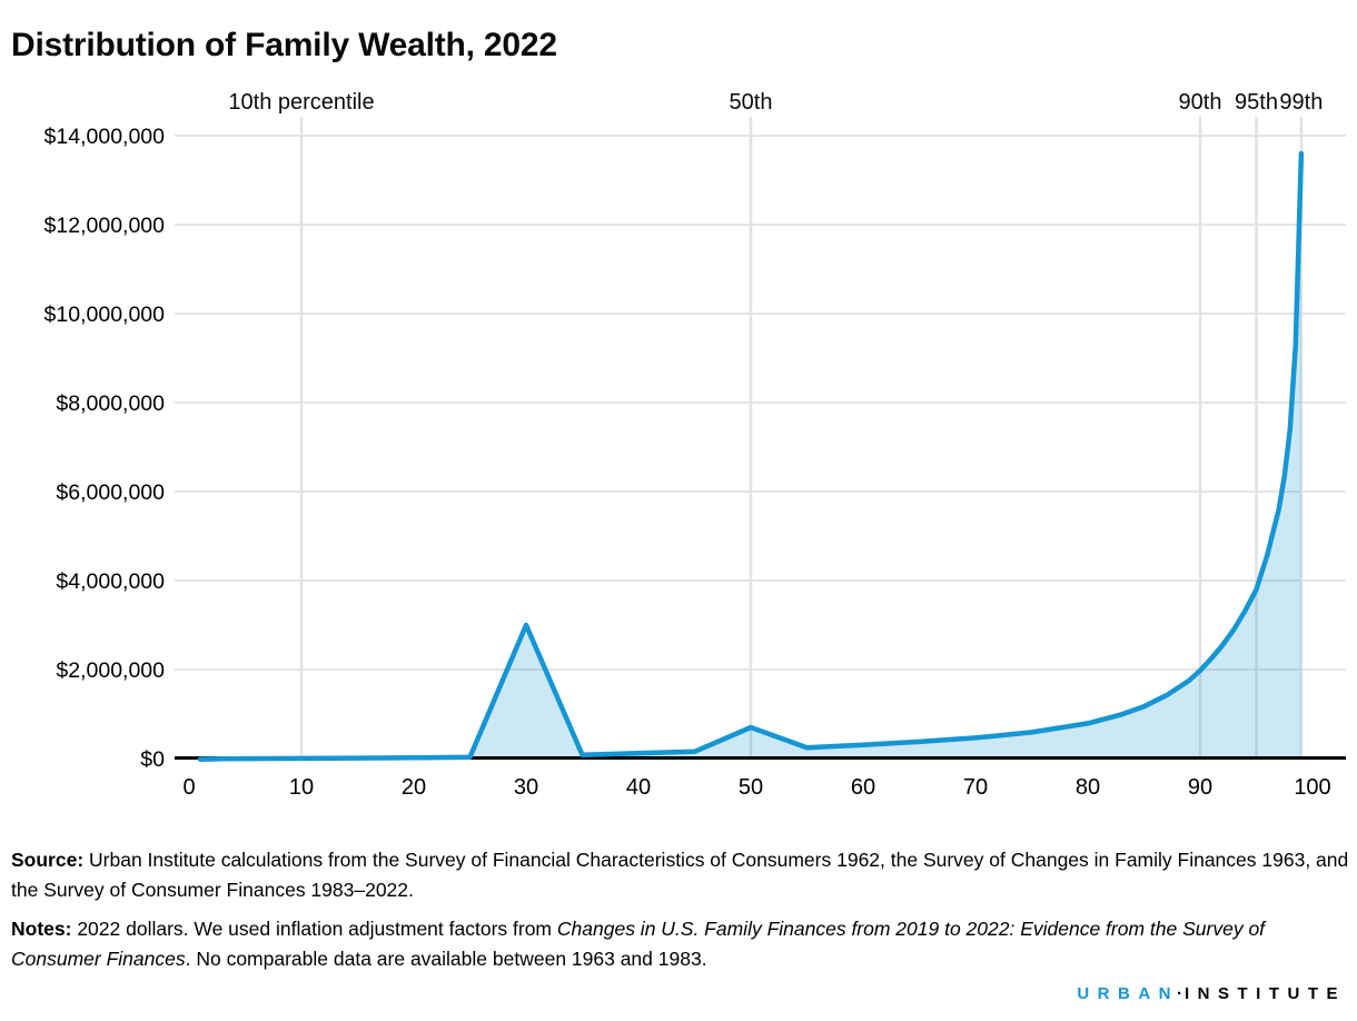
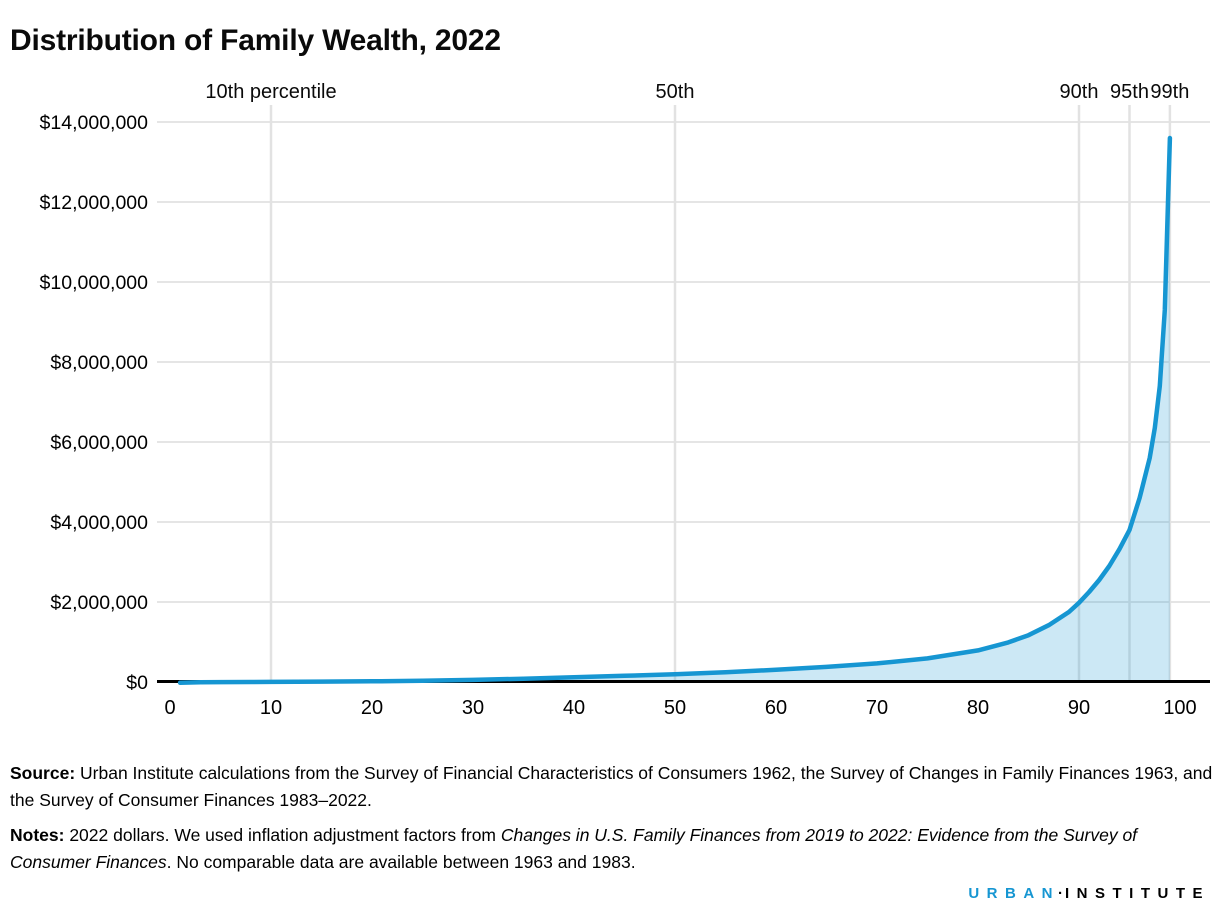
30: $3000000 -> $100000
50: $700000 -> $200000
